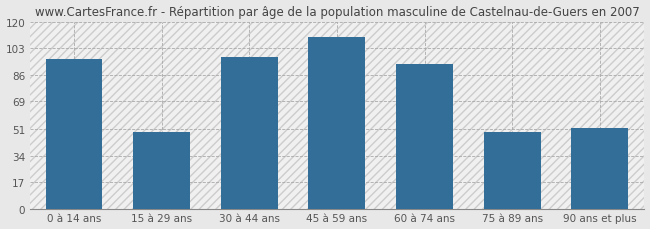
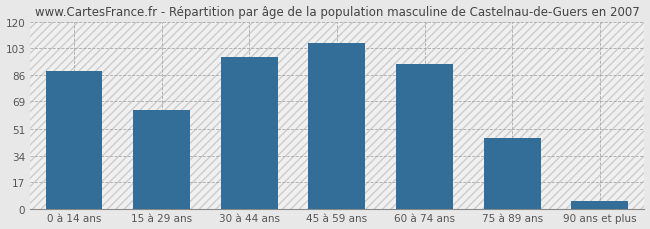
0 à 14 ans: 96 -> 88
15 à 29 ans: 49 -> 63
45 à 59 ans: 110 -> 106
75 à 89 ans: 49 -> 45
90 ans et plus: 52 -> 5
